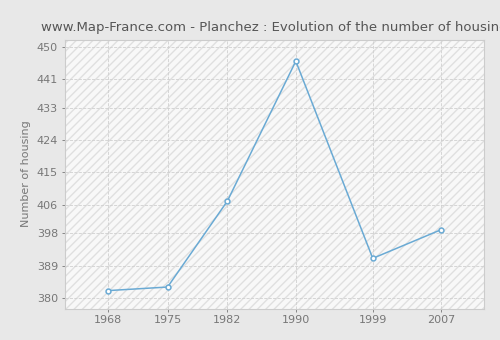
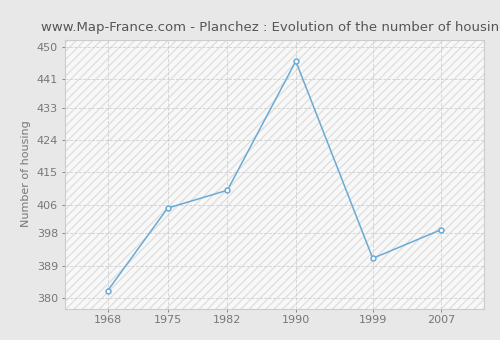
1975: 383 -> 405
1982: 407 -> 410
